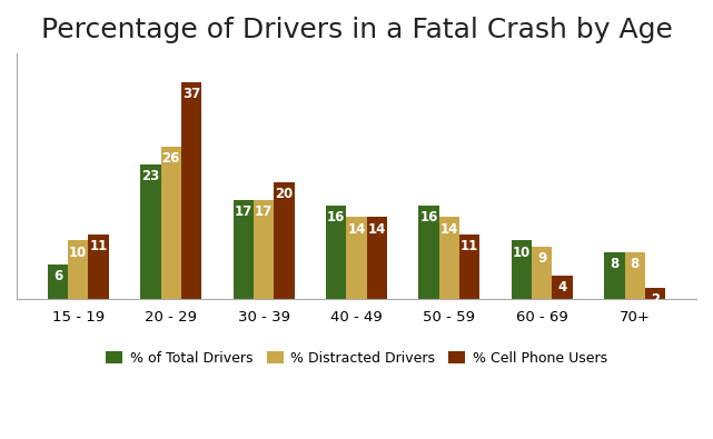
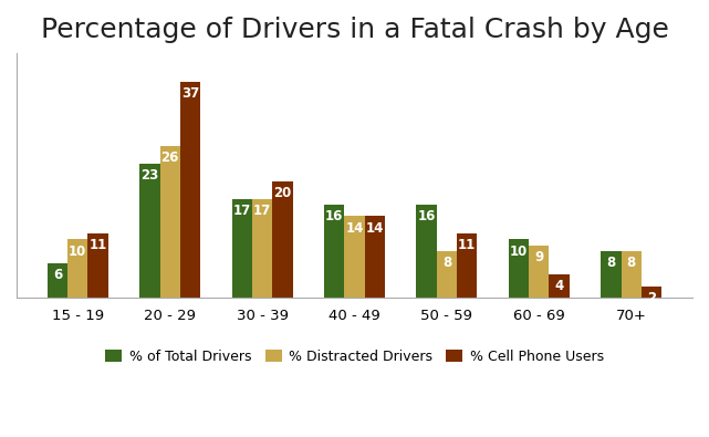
% Distracted Drivers/50 - 59: 14 -> 8
